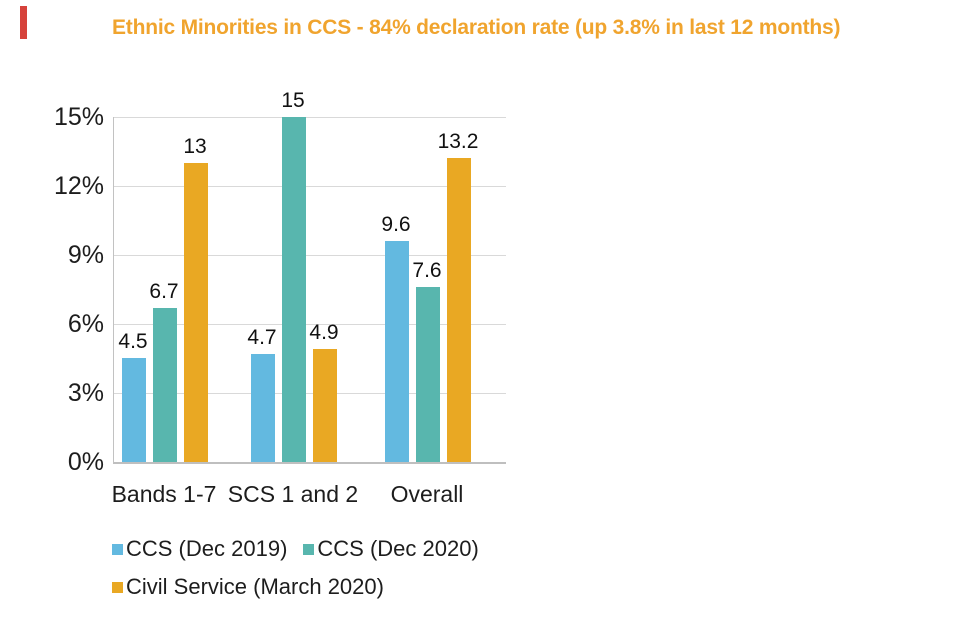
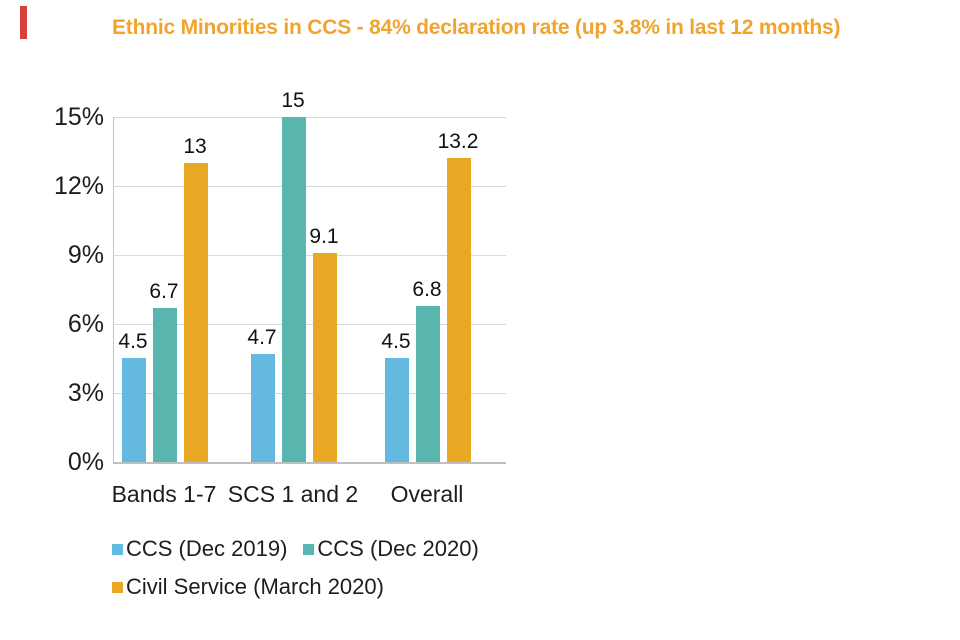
Civil Service (March 2020)/SCS 1 and 2: 4.9 -> 9.1
CCS (Dec 2019)/Overall: 9.6 -> 4.5
CCS (Dec 2020)/Overall: 7.6 -> 6.8
